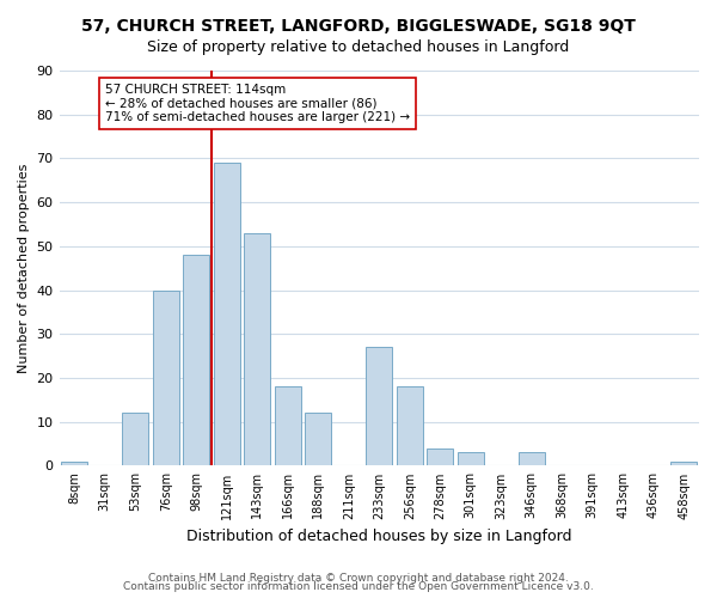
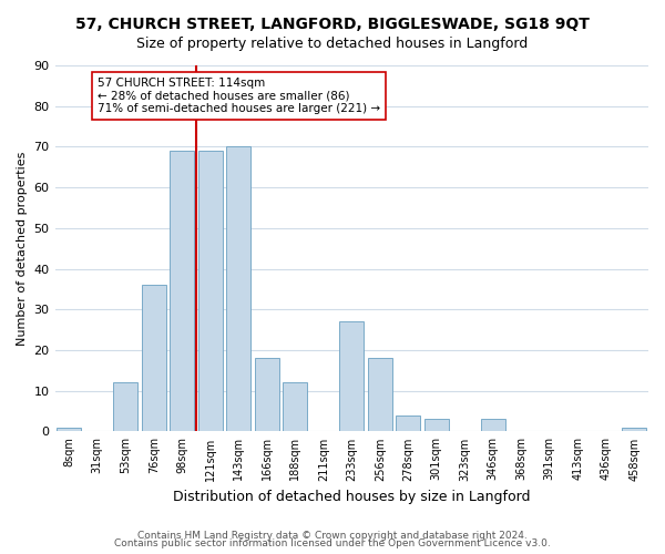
76sqm: 40 -> 36
98sqm: 48 -> 69
143sqm: 53 -> 70
